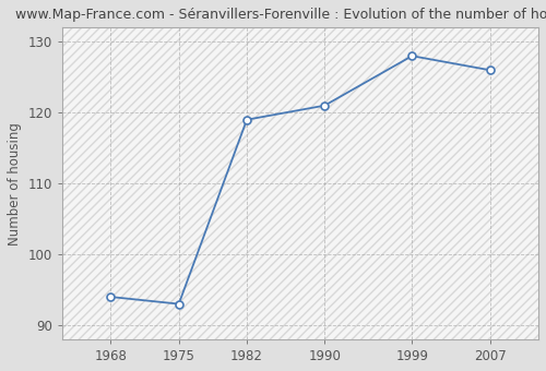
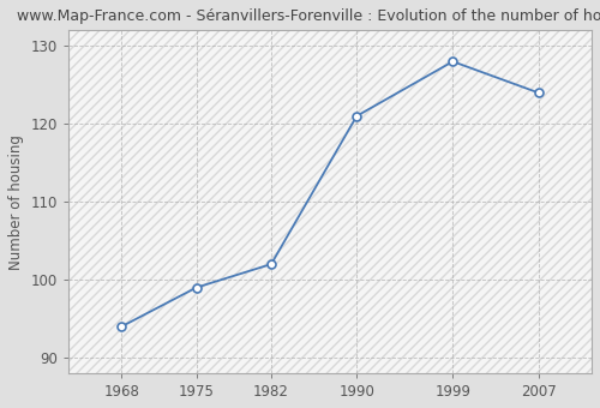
1975: 93 -> 99
1982: 119 -> 102
2007: 126 -> 124
